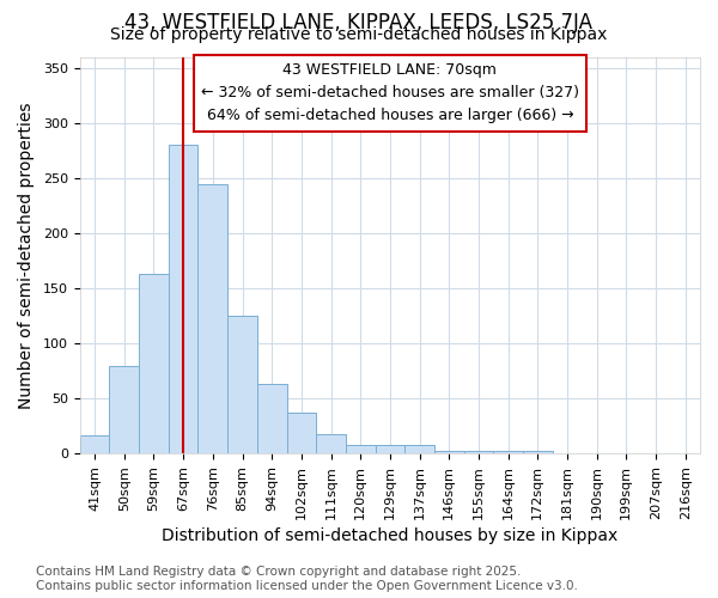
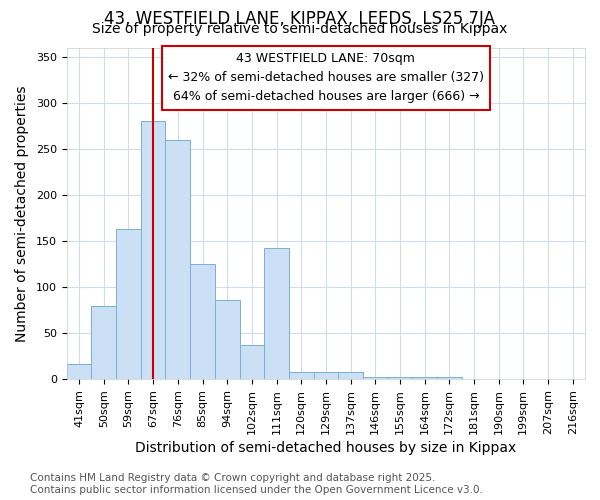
76sqm: 245 -> 260
94sqm: 63 -> 86
111sqm: 18 -> 142
